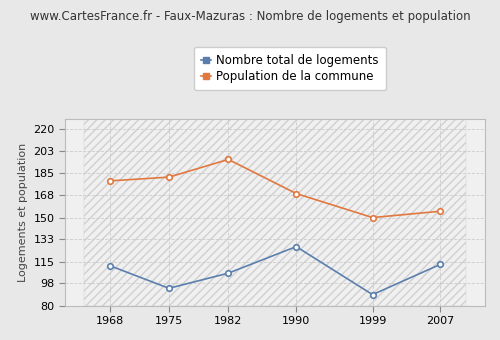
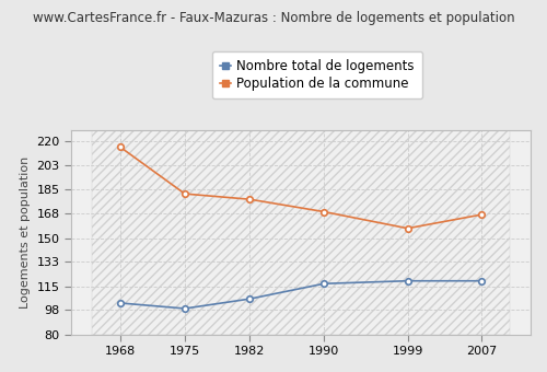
Nombre total de logements/1968: 112 -> 103
Population de la commune/1968: 179 -> 216
Nombre total de logements/1975: 94 -> 99
Population de la commune/1982: 196 -> 178
Nombre total de logements/1990: 127 -> 117
Nombre total de logements/1999: 89 -> 119
Population de la commune/1999: 150 -> 157
Nombre total de logements/2007: 113 -> 119
Population de la commune/2007: 155 -> 167
